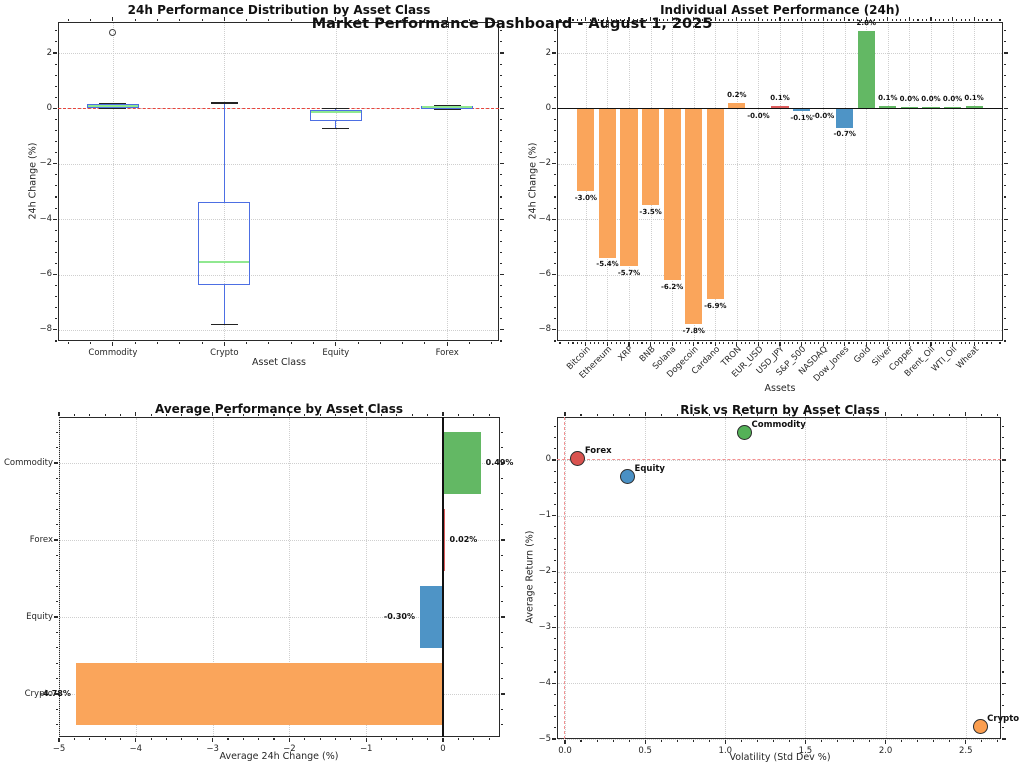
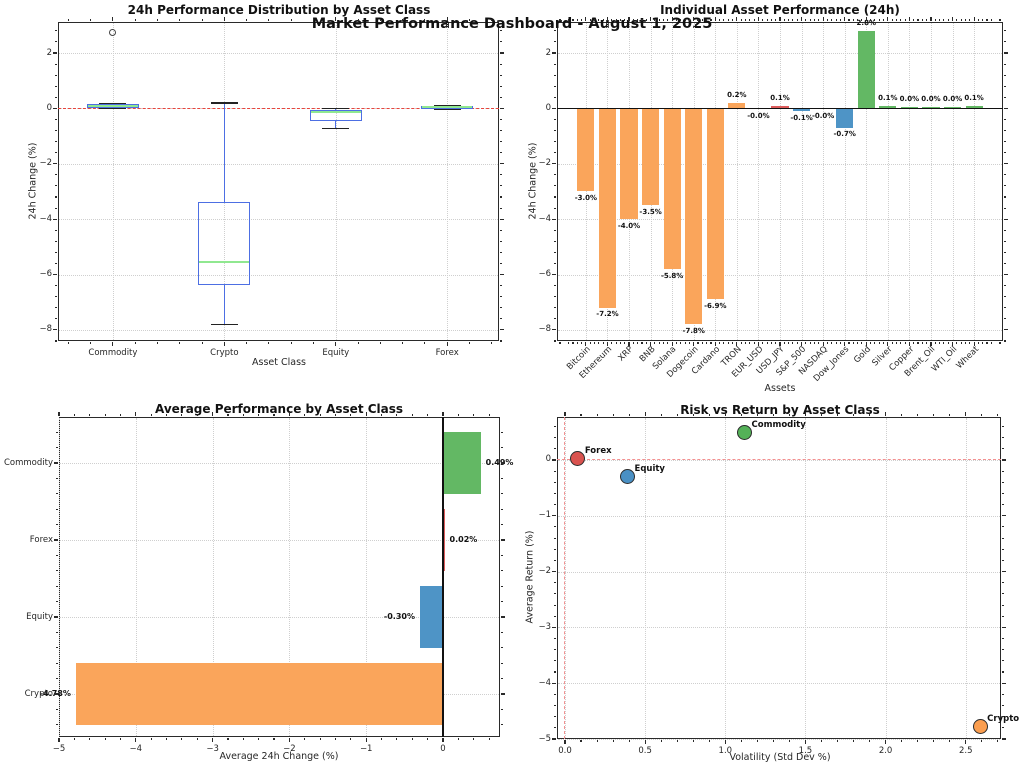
Individual Asset Performance (24h)/Ethereum: -5.4% -> -7.2%
Individual Asset Performance (24h)/XRP: -5.7% -> -4.0%
Individual Asset Performance (24h)/Solana: -6.2% -> -5.8%
